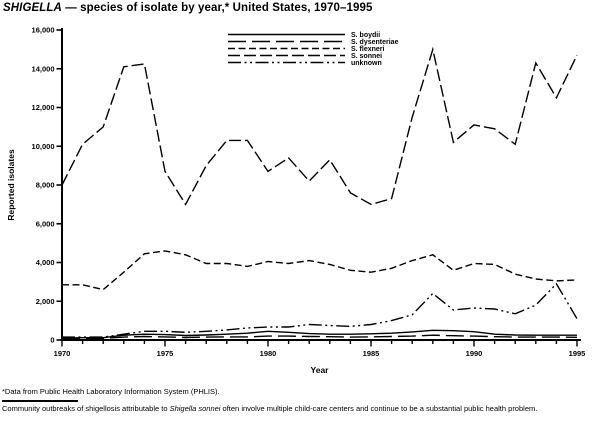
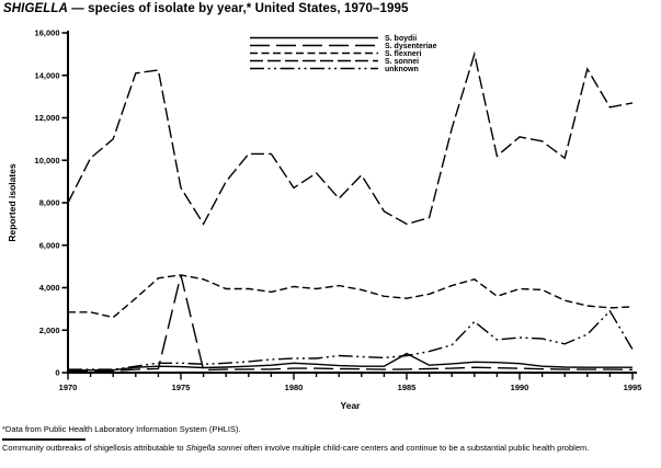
S. dysenteriae/1975: 200 -> 4600
S. boydii/1985: 300 -> 900
S. sonnei/1995: 14700 -> 12700
